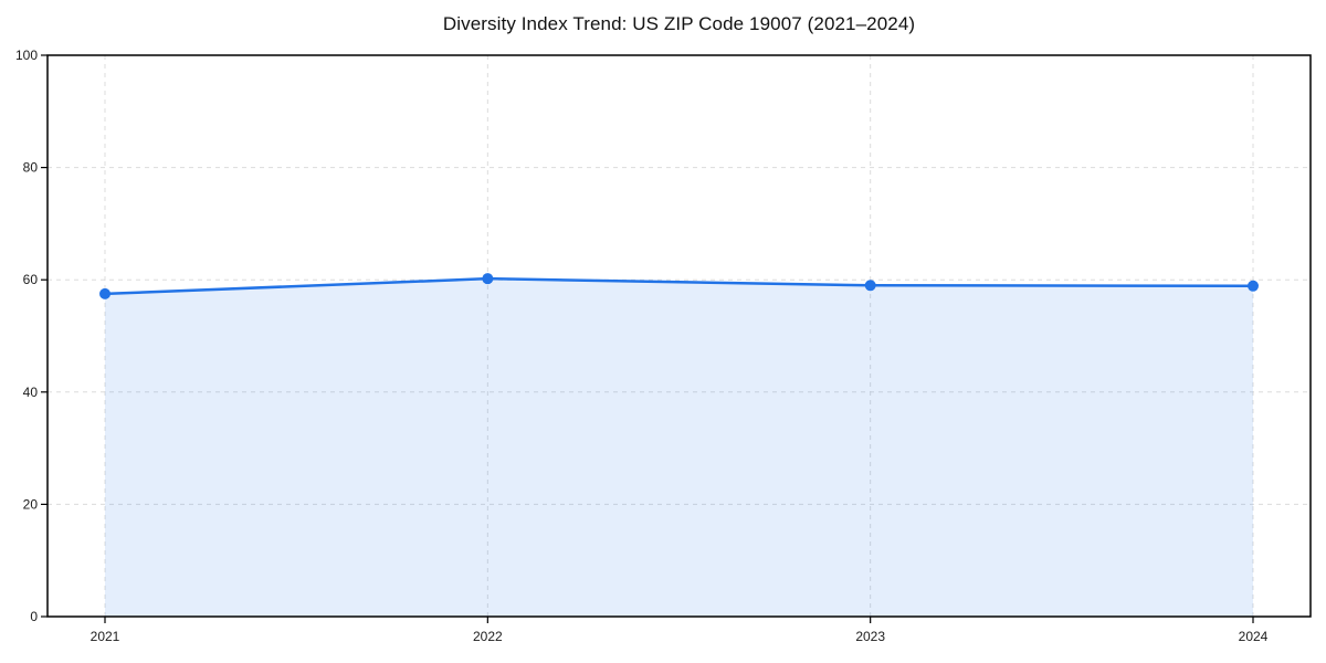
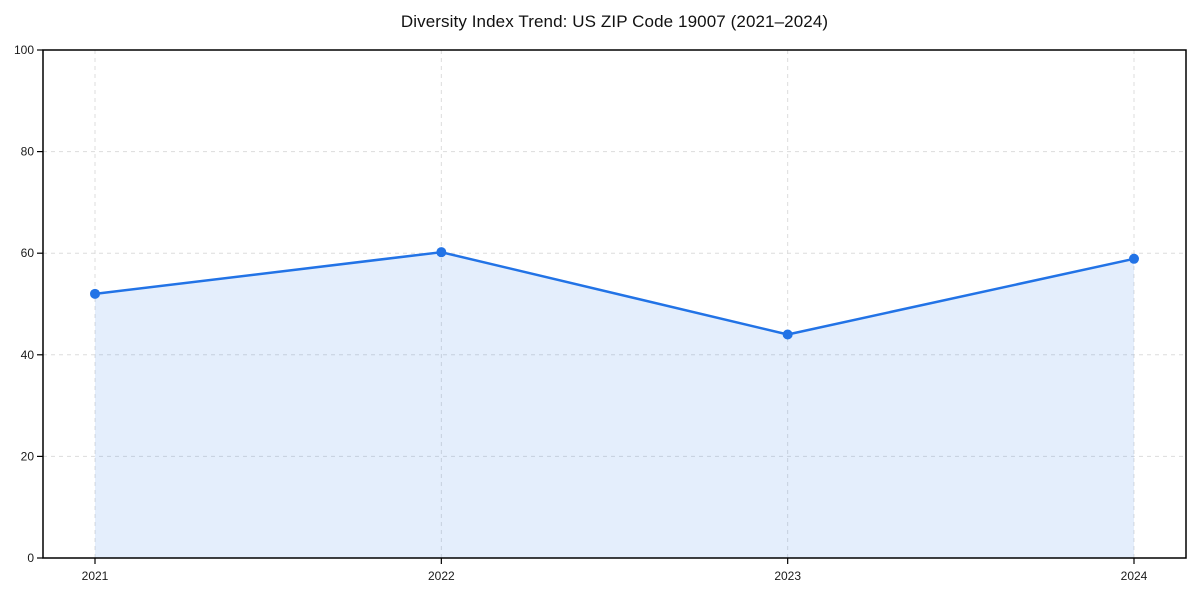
2021: 58 -> 52
2023: 59 -> 44
